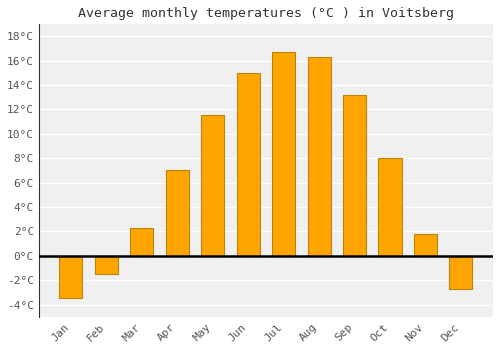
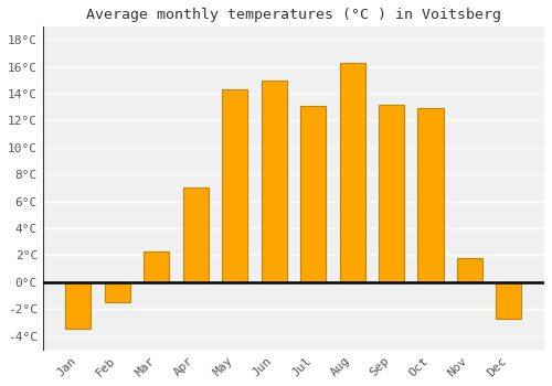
May: 11.5°C -> 14.3°C
Jul: 16.7°C -> 13.1°C
Oct: 8.0°C -> 12.9°C
